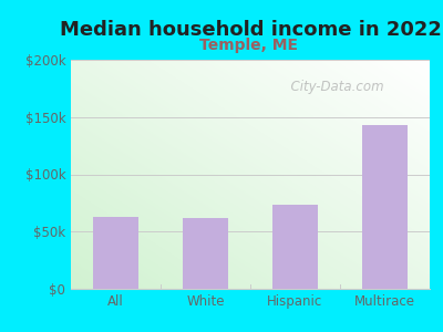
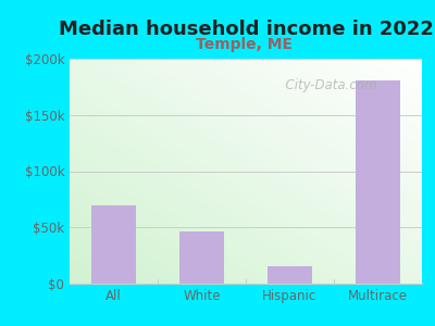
All: $63k -> $70k
White: $62k -> $46k
Hispanic: $73k -> $15k
Multirace: $143k -> $181k
